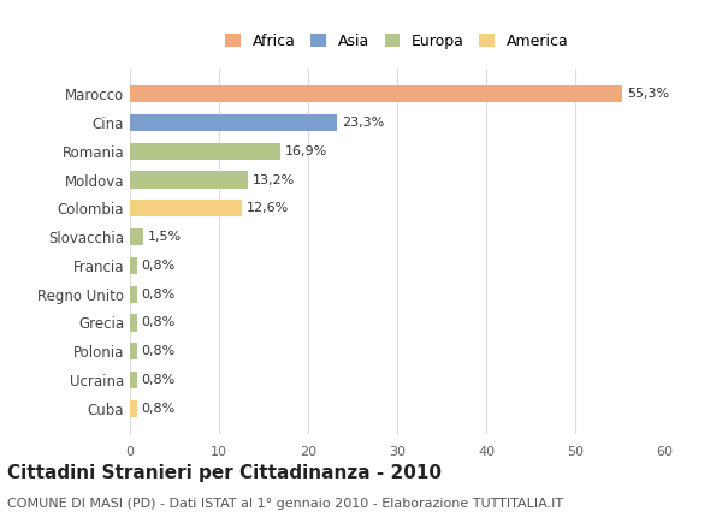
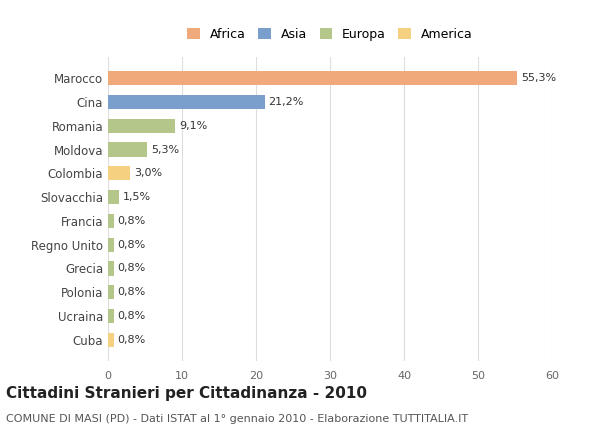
Cina: 23,3% -> 21,2%
Romania: 16,9% -> 9,1%
Moldova: 13,2% -> 5,3%
Colombia: 12,6% -> 3,0%
